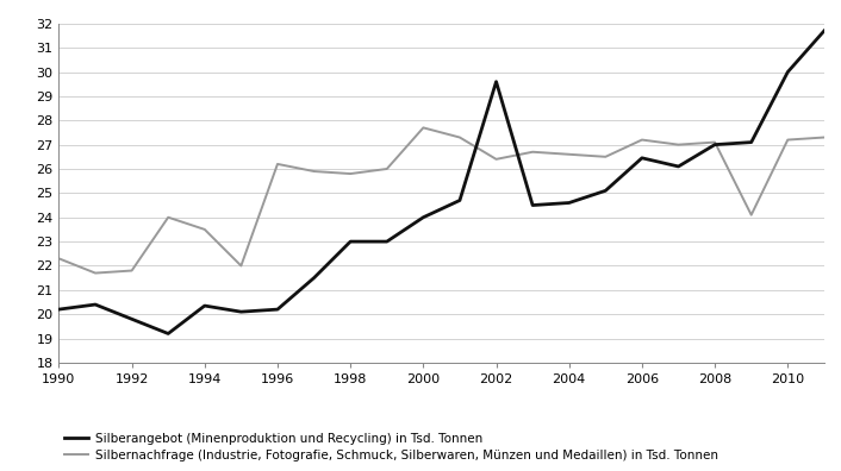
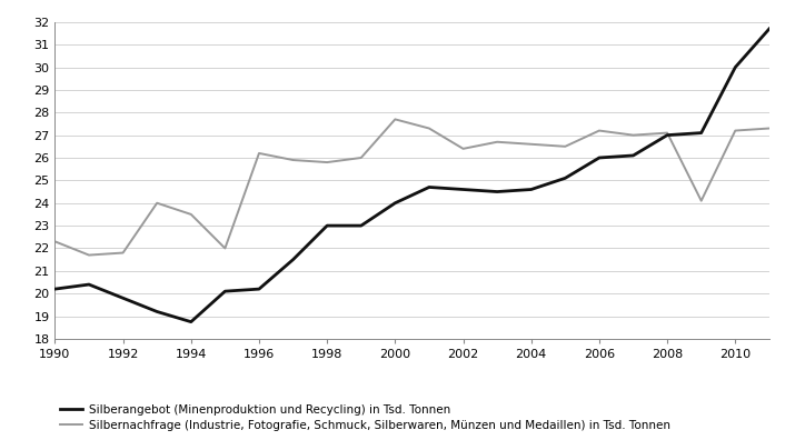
Silberangebot (Minenproduktion und Recycling) in Tsd. Tonnen/1994: 20.35 -> 18.75
Silberangebot (Minenproduktion und Recycling) in Tsd. Tonnen/2002: 29.60 -> 24.60
Silberangebot (Minenproduktion und Recycling) in Tsd. Tonnen/2006: 26.45 -> 26.00
